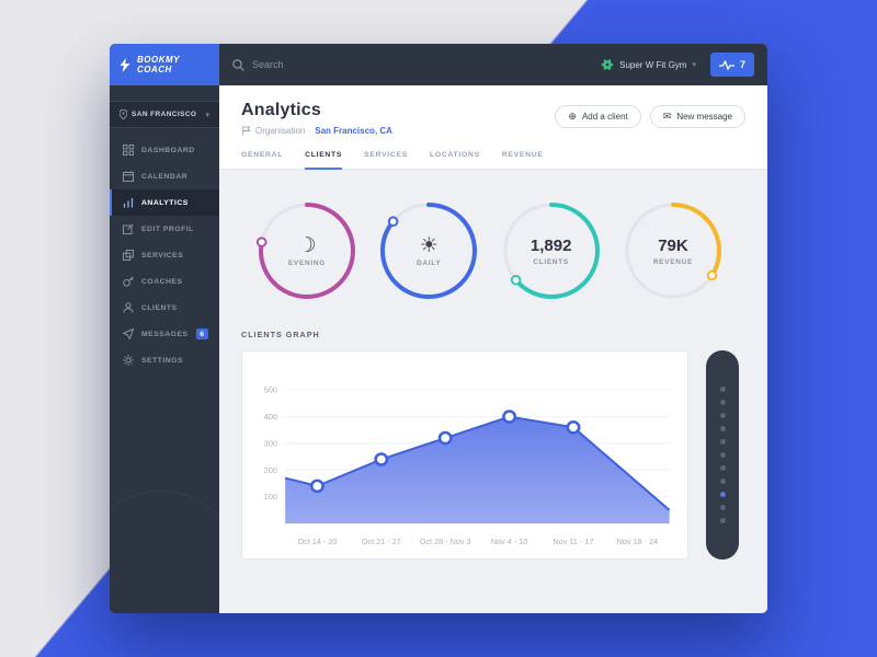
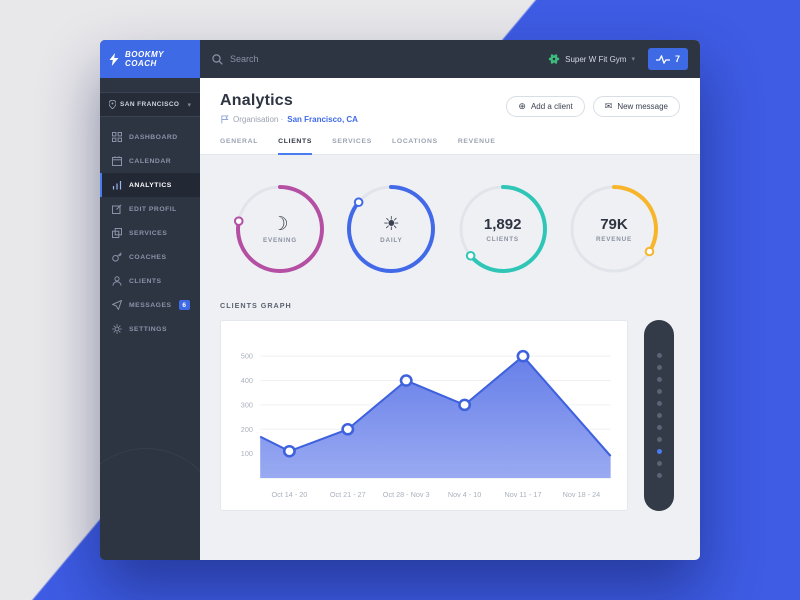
Oct 14 - 20: 140 -> 110
Oct 21 - 27: 240 -> 200
Oct 28 - Nov 3: 320 -> 400
Nov 4 - 10: 400 -> 300
Nov 11 - 17: 360 -> 500
Nov 18 - 24: 50 -> 90
